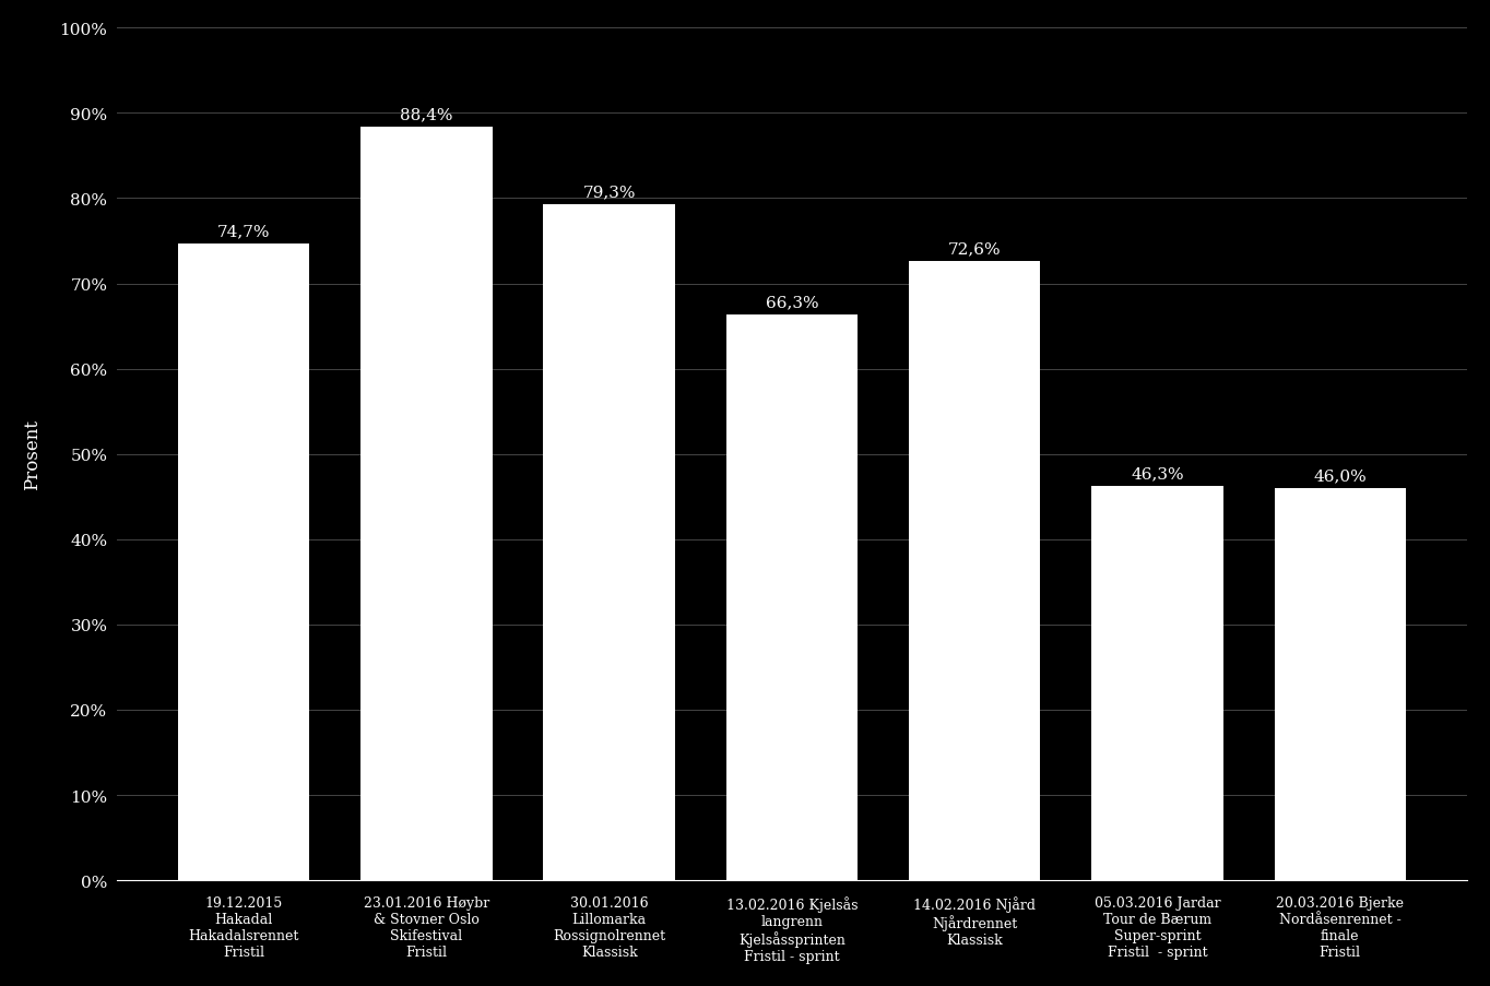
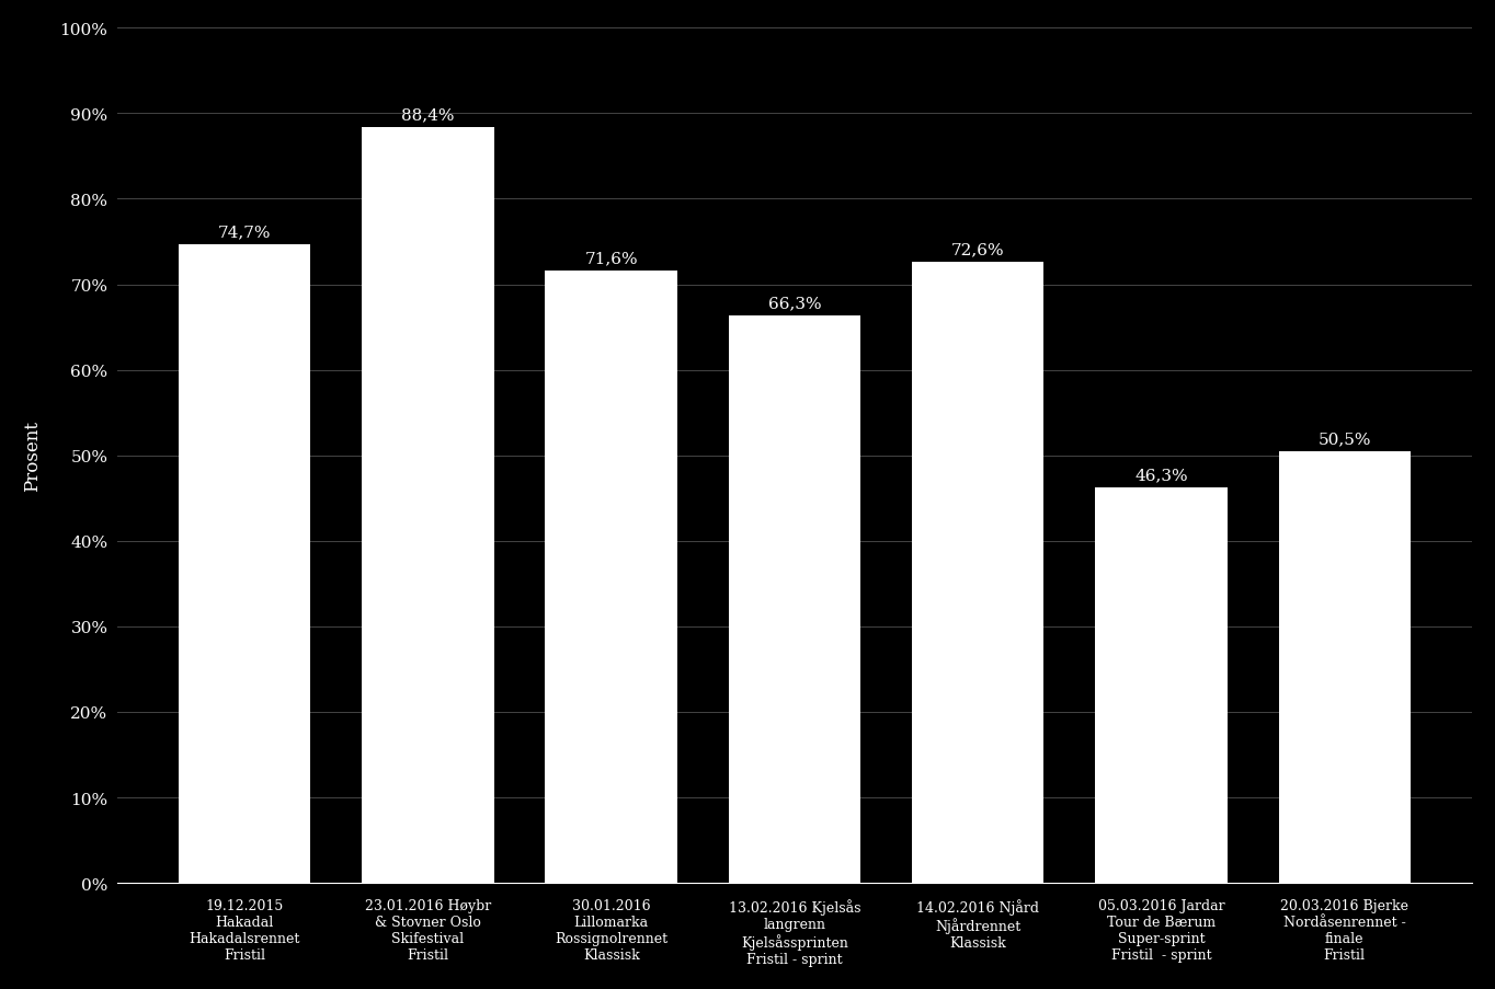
30.01.2016 Lillomarka Rossignolrennet Klassisk: 79,3% -> 71,6%
20.03.2016 Bjerke Nordåsenrennet - finale Fristil: 46,0% -> 50,5%
